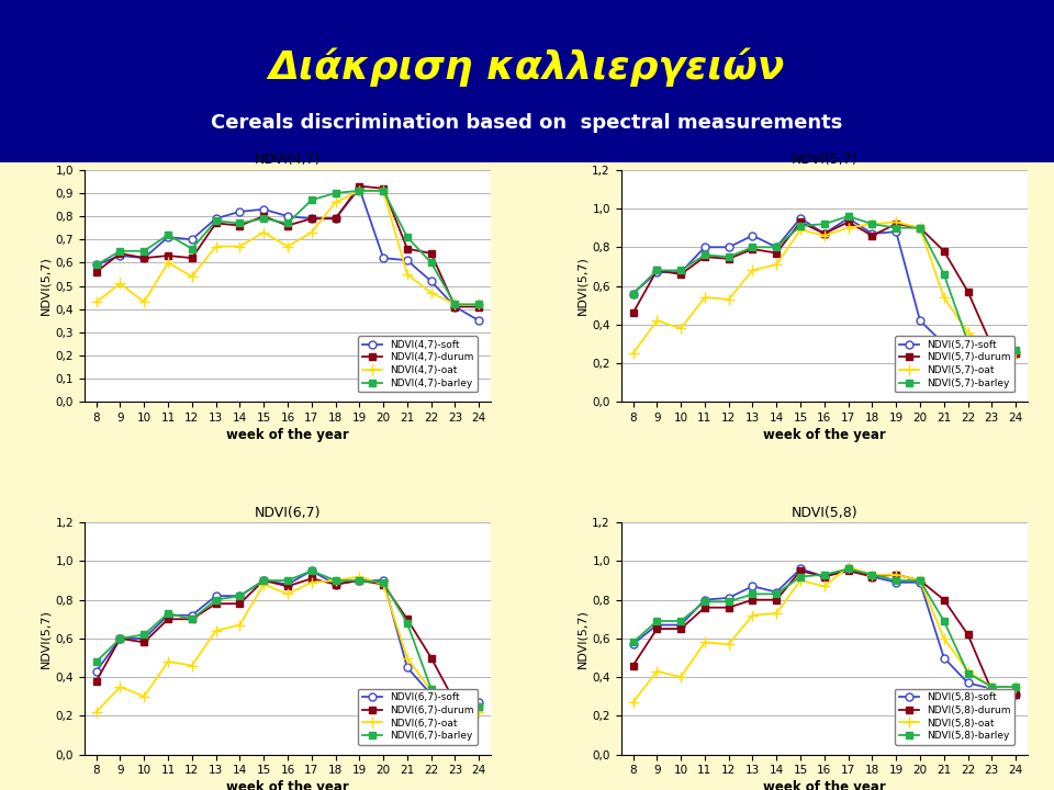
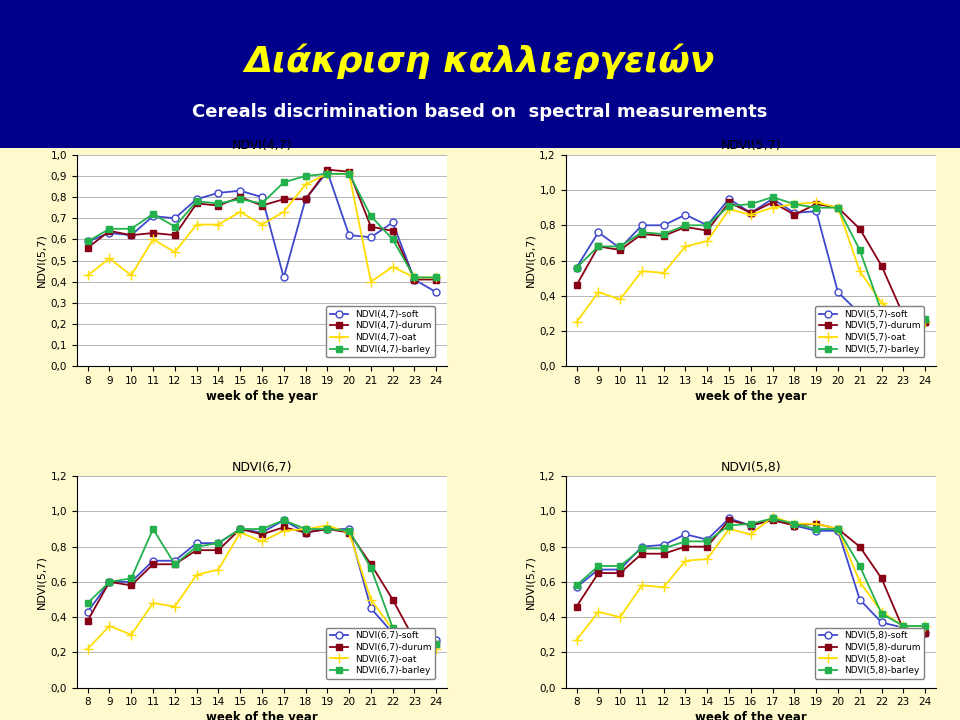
NDVI(4,7)/NDVI(4,7)-soft/17: 0,79 -> 0,42
NDVI(4,7)/NDVI(4,7)-oat/21: 0,55 -> 0,40
NDVI(4,7)/NDVI(4,7)-soft/22: 0,52 -> 0,68
NDVI(5,7)/NDVI(5,7)-soft/9: 0,67 -> 0,76
NDVI(6,7)/NDVI(6,7)-barley/11: 0,73 -> 0,90
